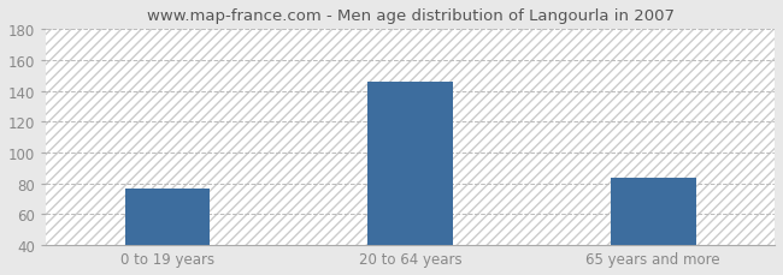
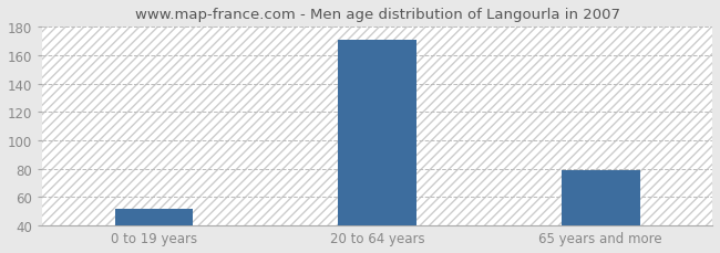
0 to 19 years: 77 -> 52
20 to 64 years: 146 -> 171
65 years and more: 84 -> 79
